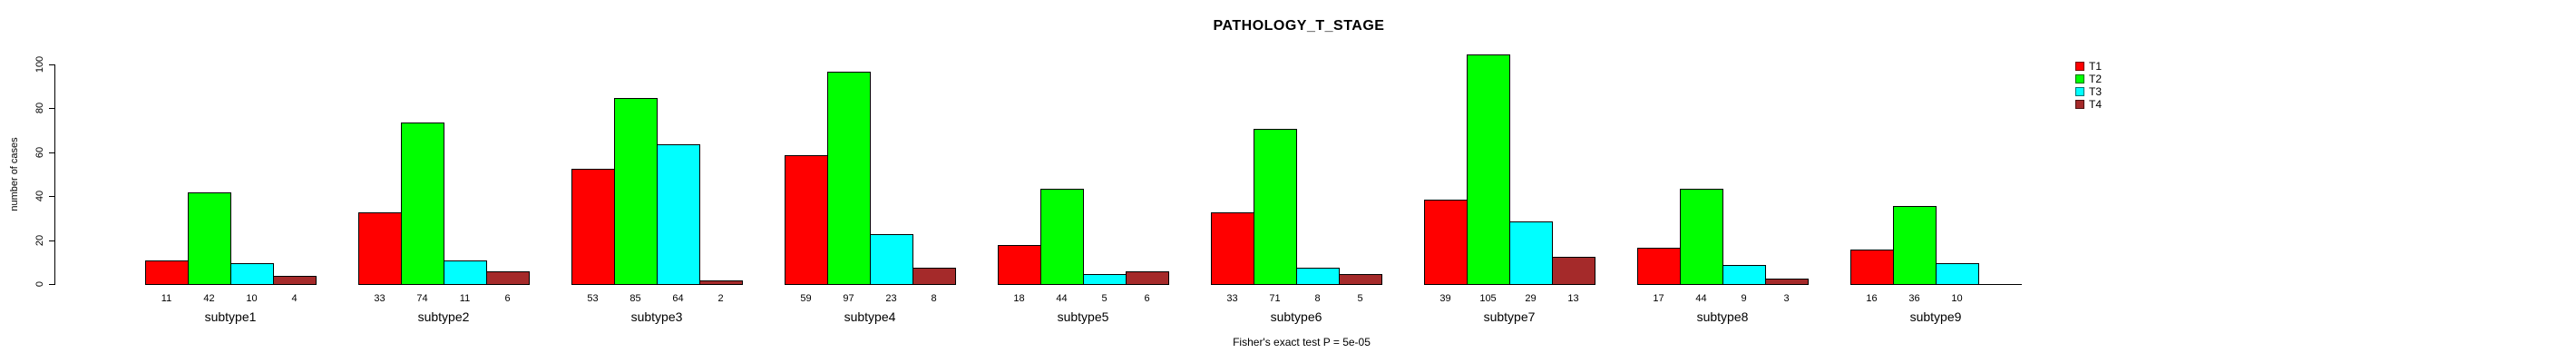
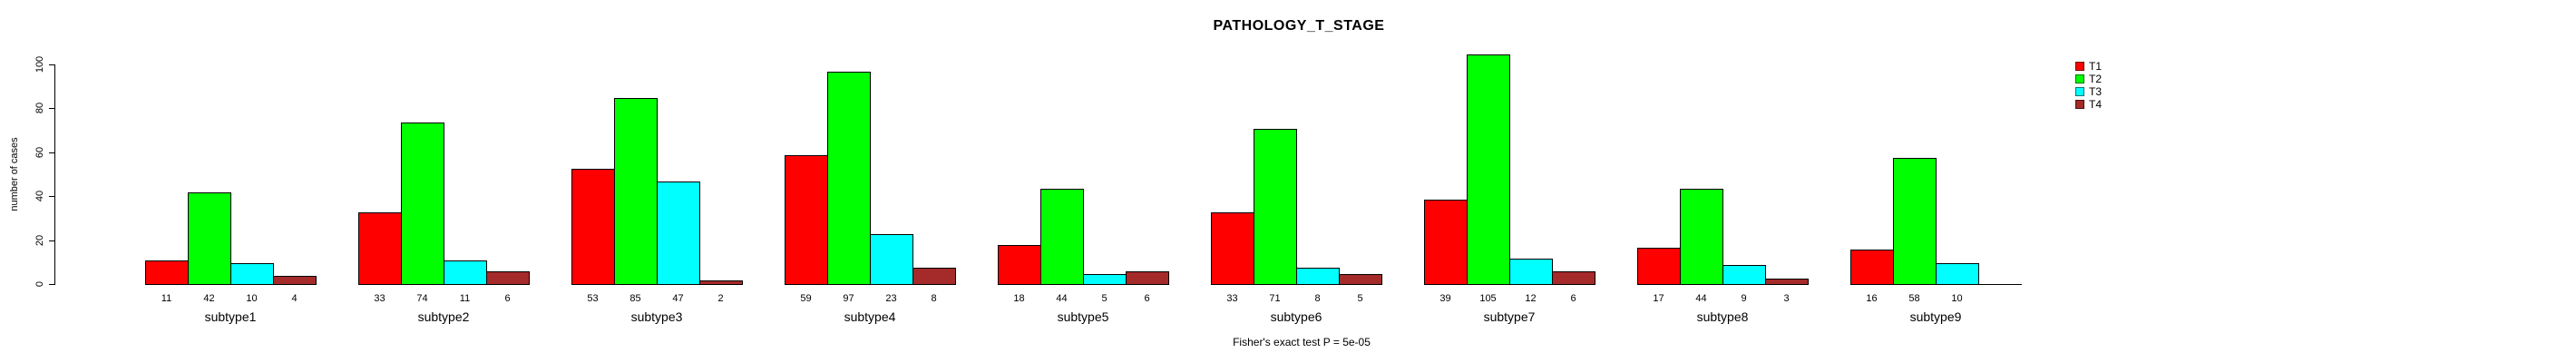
T3/subtype3: 64 -> 47
T3/subtype7: 29 -> 12
T4/subtype7: 13 -> 6
T2/subtype9: 36 -> 58
